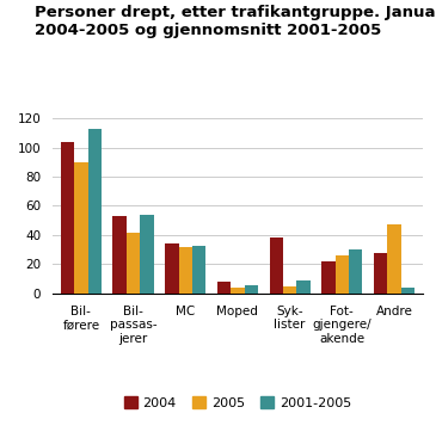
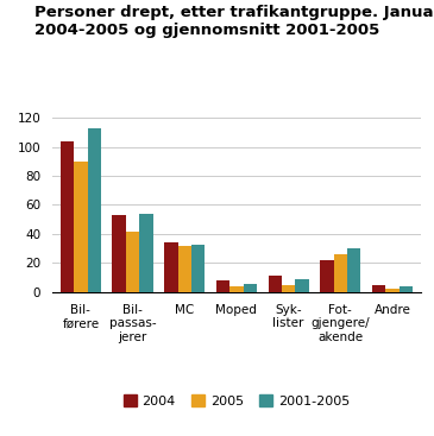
2004/Syk- lister: 38 -> 11
2004/Andre: 28 -> 5
2005/Andre: 47 -> 2
